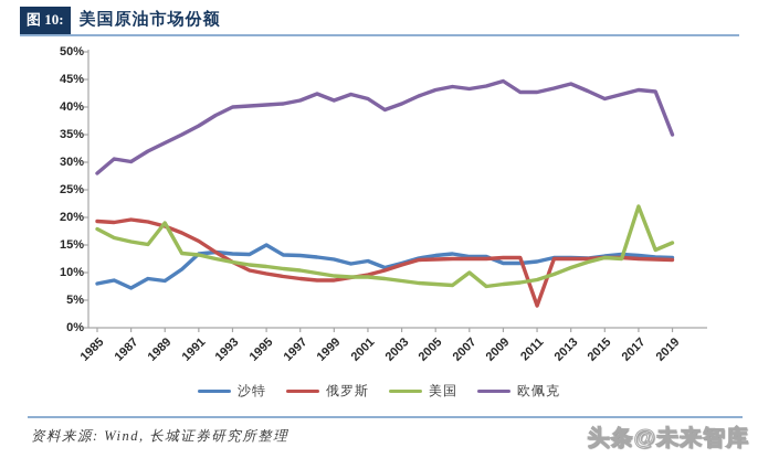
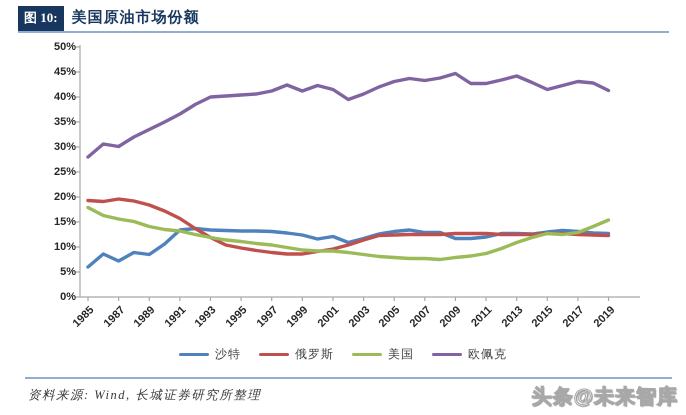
沙特/1985: 8% -> 6%
美国/1989: 19% -> 14%
沙特/1995: 15% -> 13%
美国/2007: 10% -> 8%
俄罗斯/2011: 4% -> 13%
美国/2017: 22% -> 13%
欧佩克/2019: 35% -> 41%
